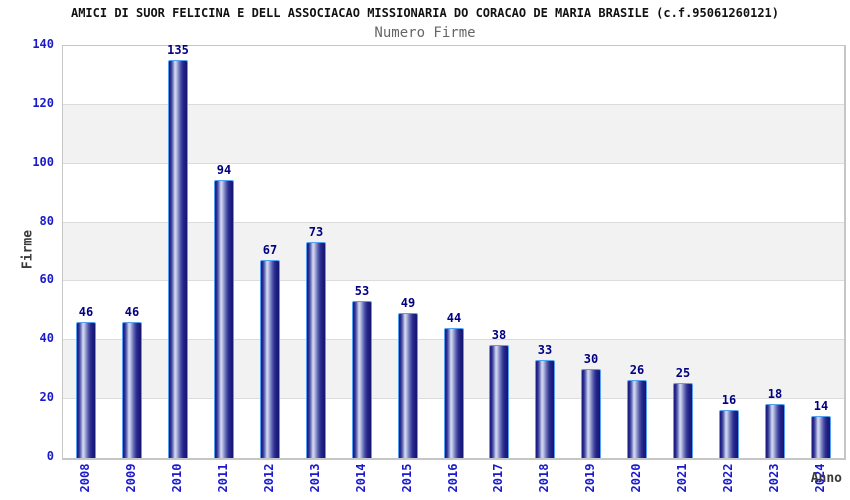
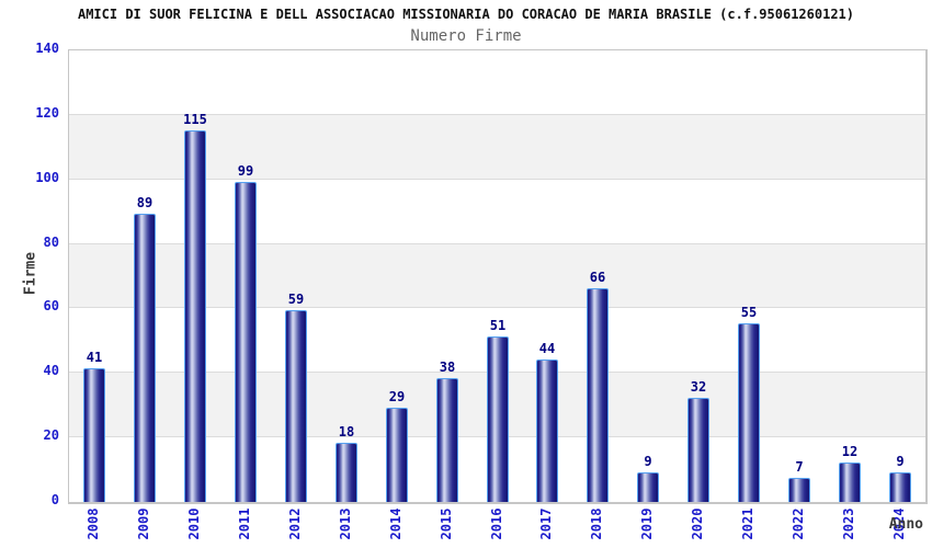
2008: 46 -> 41
2009: 46 -> 89
2010: 135 -> 115
2011: 94 -> 99
2012: 67 -> 59
2013: 73 -> 18
2014: 53 -> 29
2015: 49 -> 38
2016: 44 -> 51
2017: 38 -> 44
2018: 33 -> 66
2019: 30 -> 9
2020: 26 -> 32
2021: 25 -> 55
2022: 16 -> 7
2023: 18 -> 12
2024: 14 -> 9
